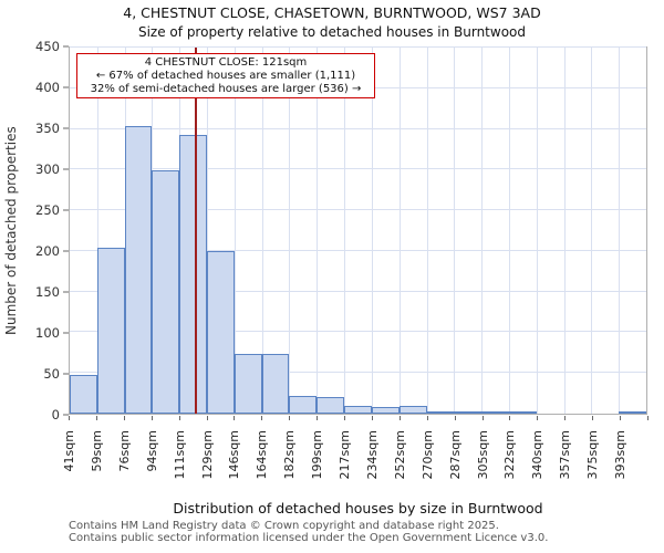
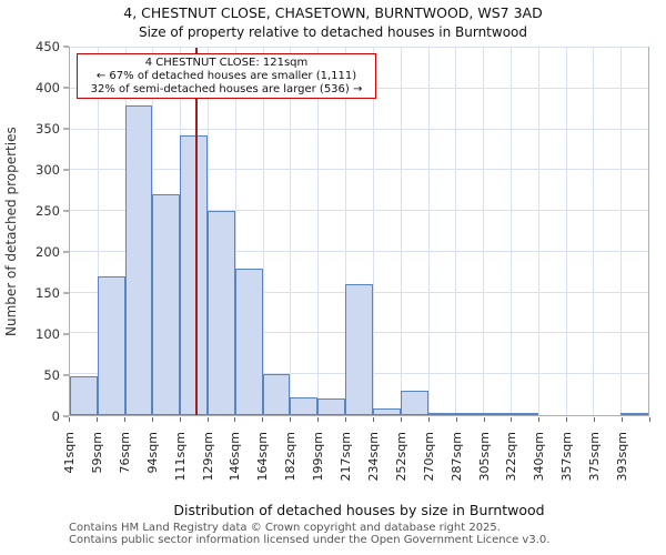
59sqm: 200 -> 170
76sqm: 350 -> 380
94sqm: 300 -> 270
129sqm: 200 -> 250
146sqm: 70 -> 180
164sqm: 70 -> 50
217sqm: 10 -> 160
252sqm: 10 -> 30
